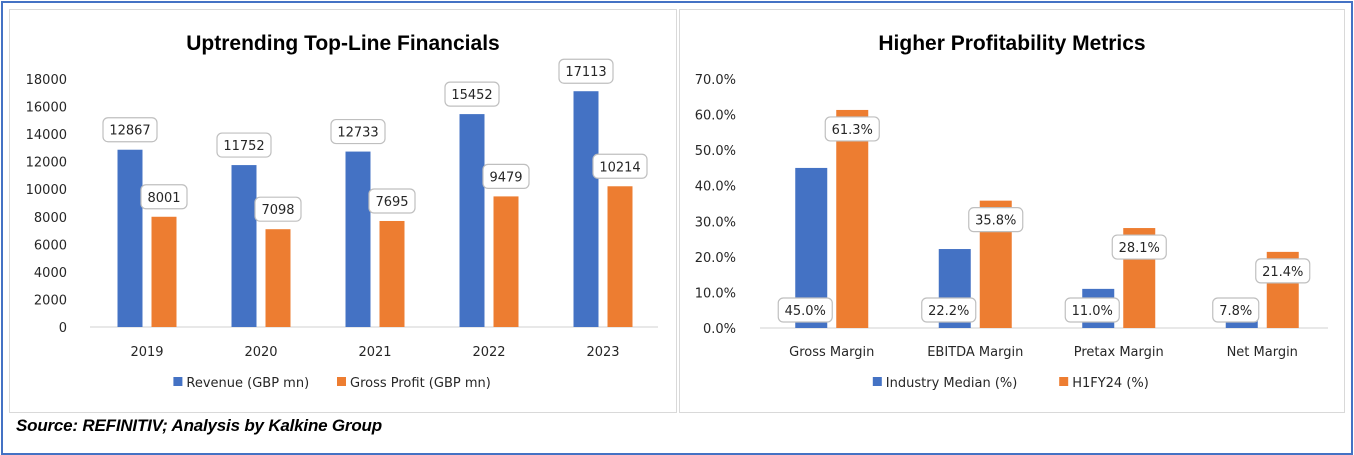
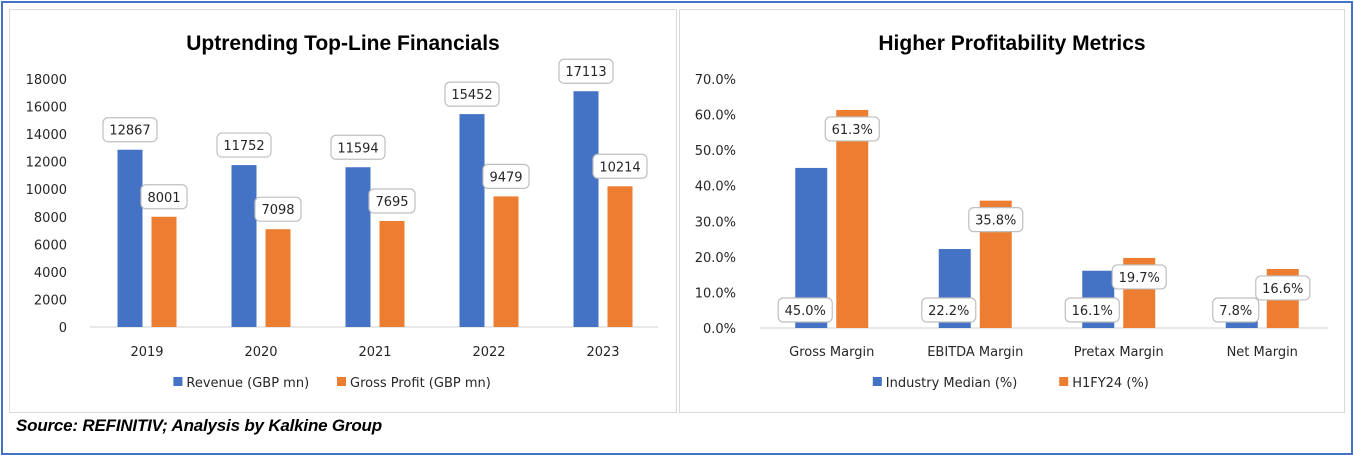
Uptrending Top-Line Financials/Revenue (GBP mn)/2021: 12733 -> 11594
Higher Profitability Metrics/Industry Median (%)/Pretax Margin: 11.0% -> 16.1%
Higher Profitability Metrics/H1FY24 (%)/Pretax Margin: 28.1% -> 19.7%
Higher Profitability Metrics/H1FY24 (%)/Net Margin: 21.4% -> 16.6%
